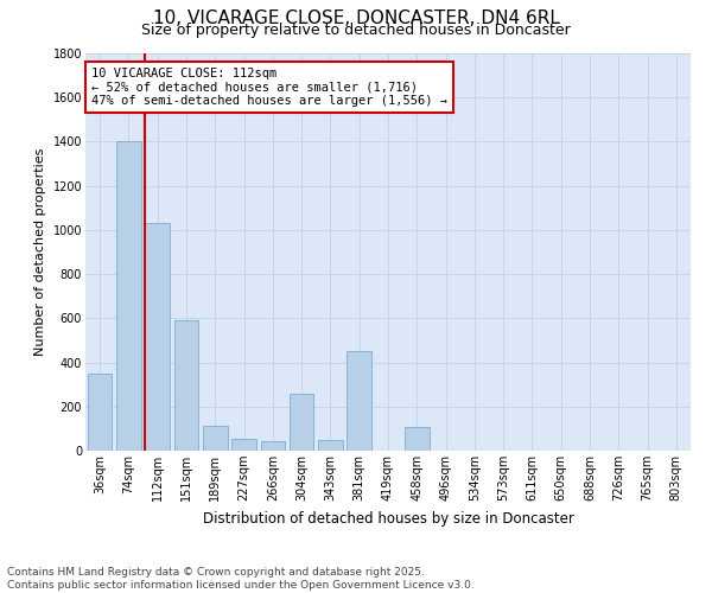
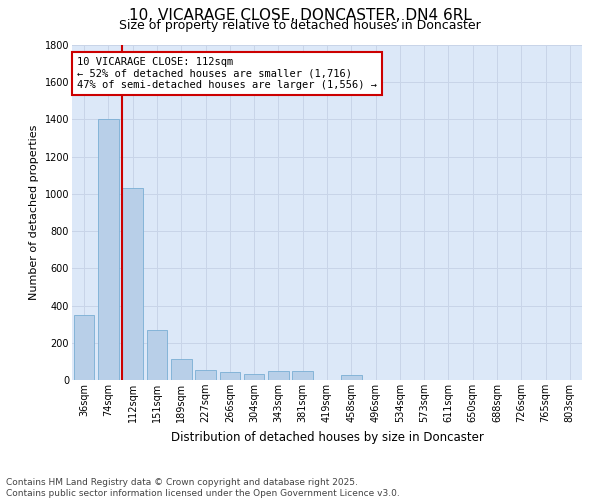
151sqm: 590 -> 270
304sqm: 260 -> 30
381sqm: 450 -> 50
458sqm: 110 -> 30
